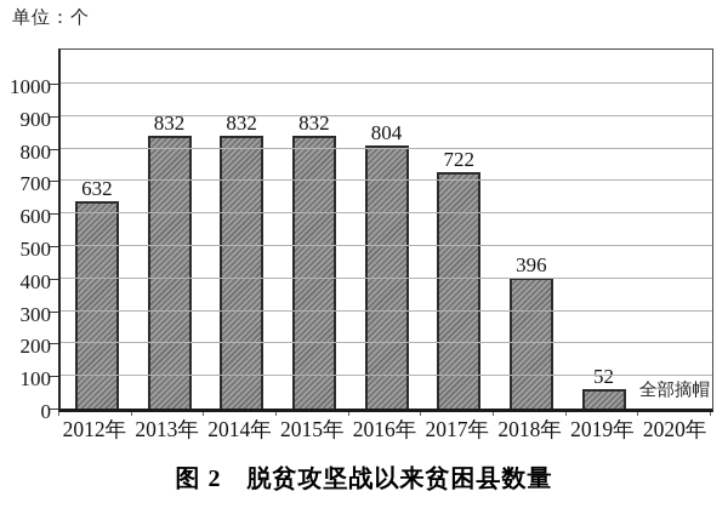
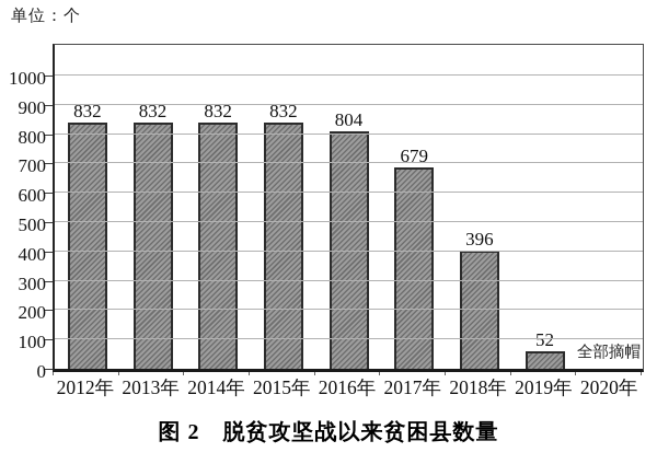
2012年: 632 -> 832
2017年: 722 -> 679
